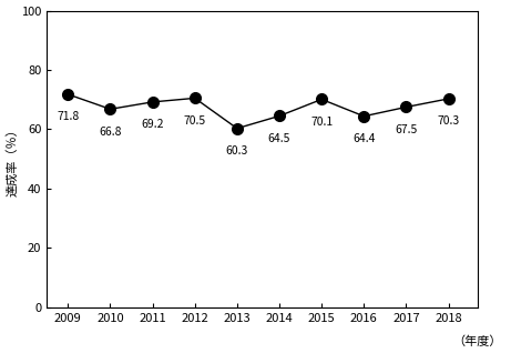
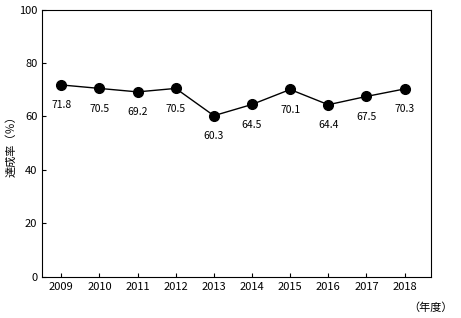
2010: 66.8 -> 70.5
